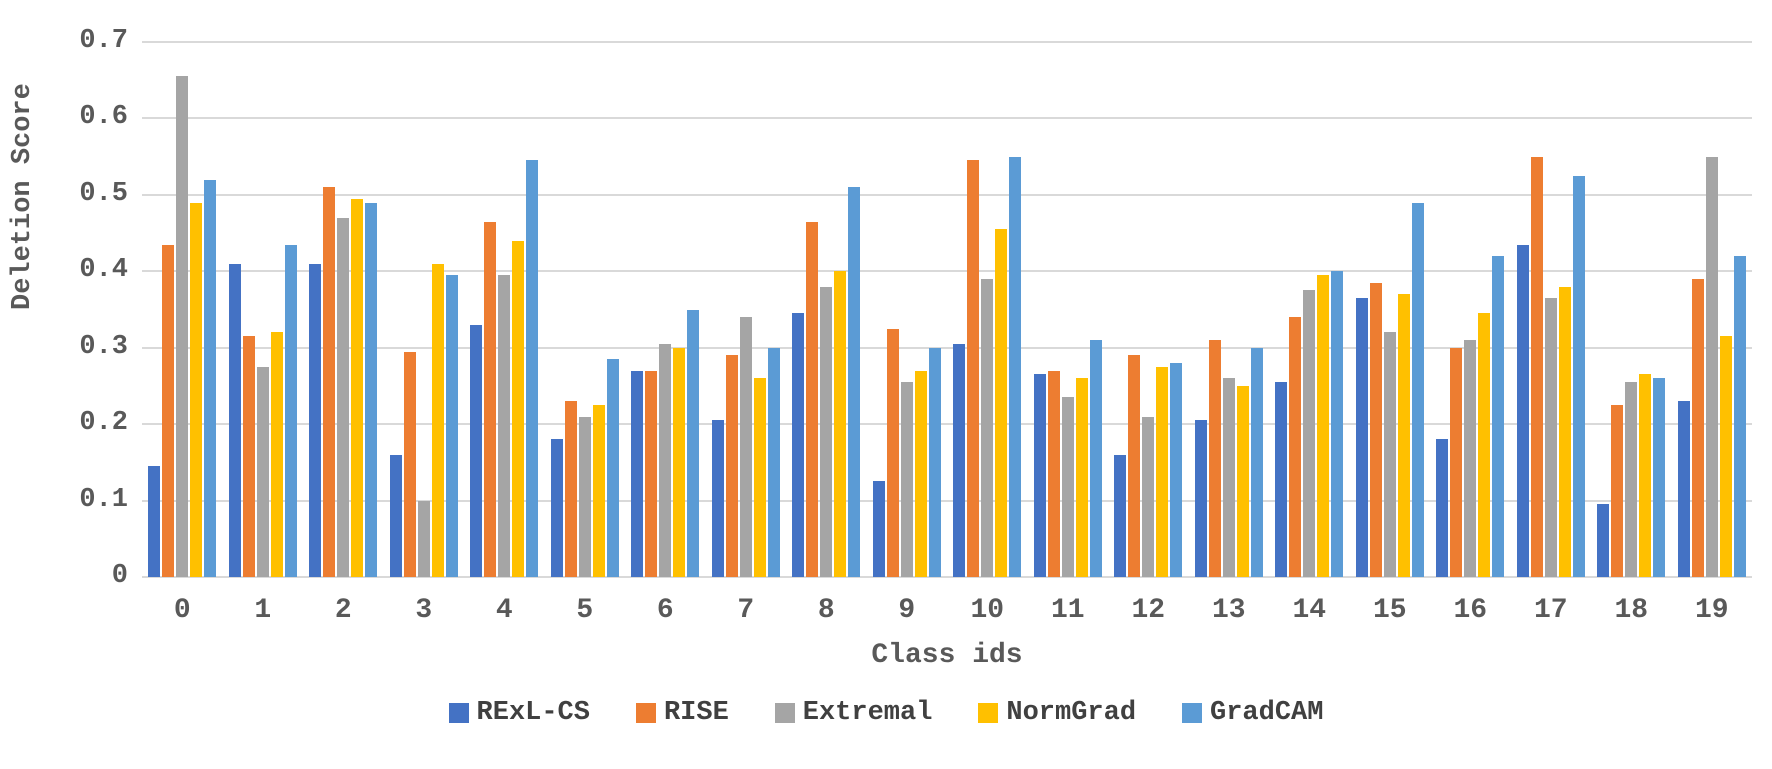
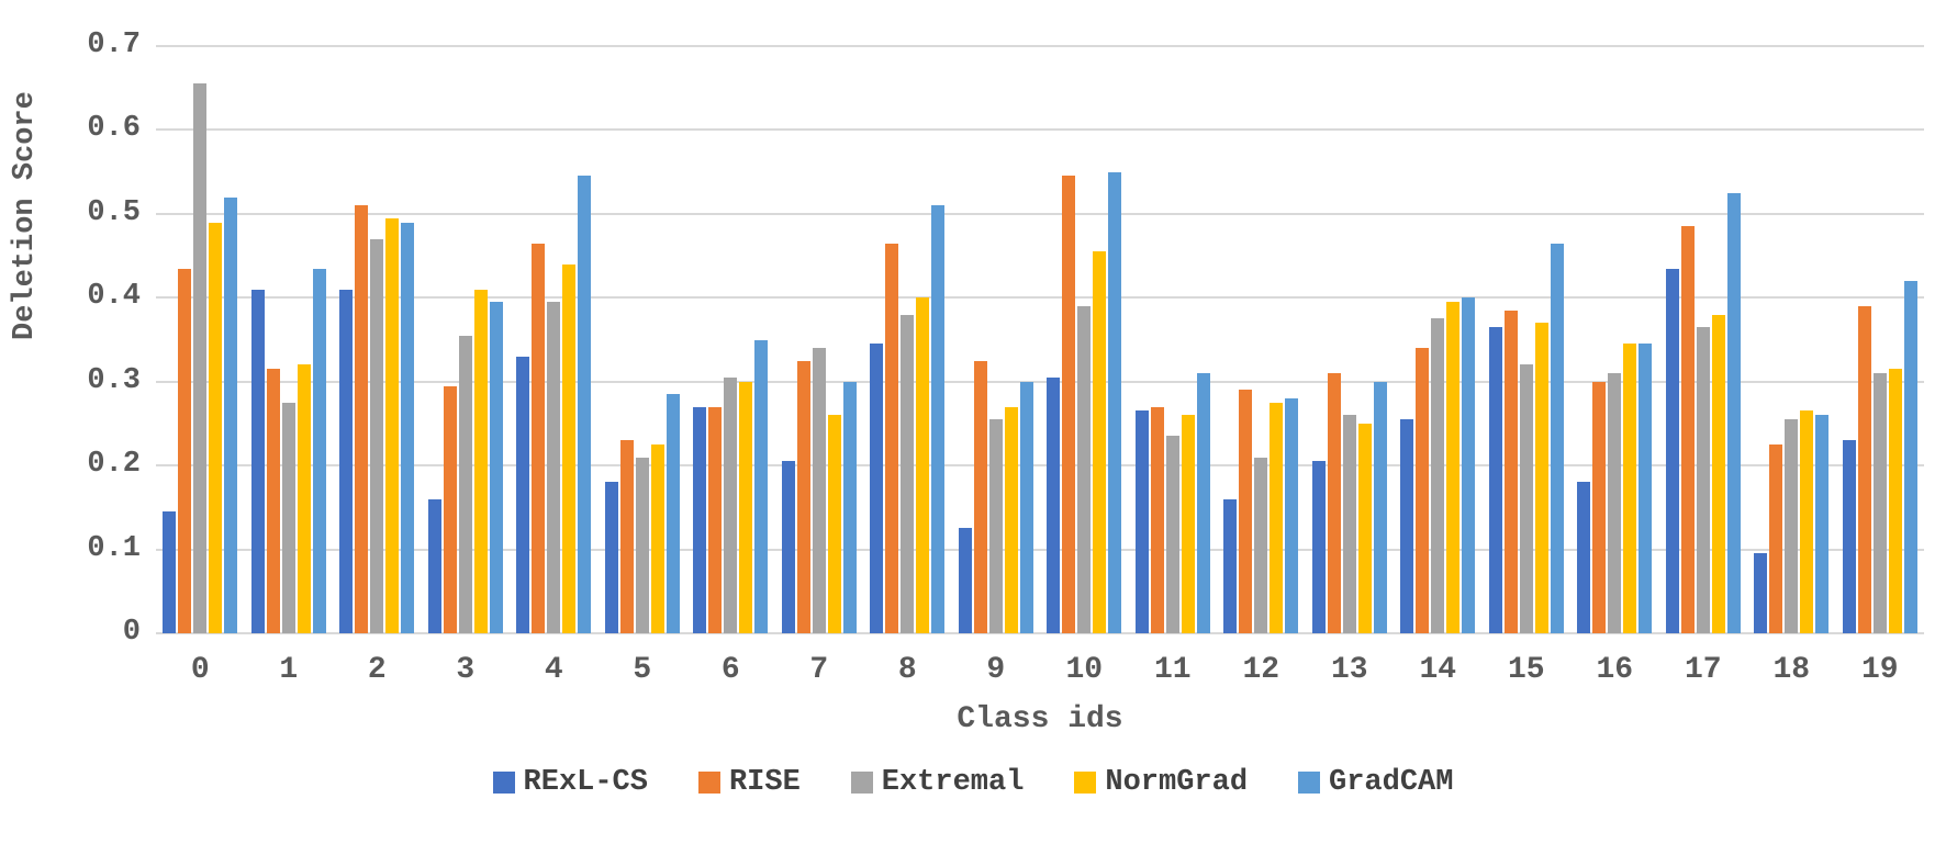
Extremal/3: 0.10 -> 0.35
RISE/7: 0.29 -> 0.33
GradCAM/15: 0.49 -> 0.47
GradCAM/16: 0.42 -> 0.34
RISE/17: 0.55 -> 0.48
Extremal/19: 0.55 -> 0.31
